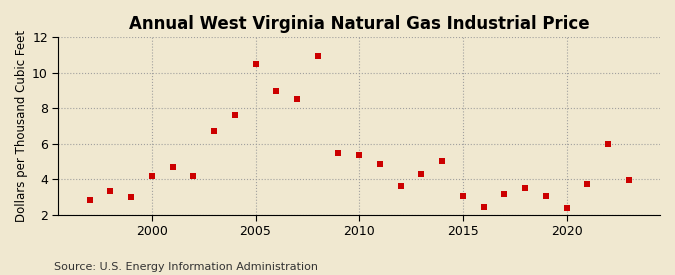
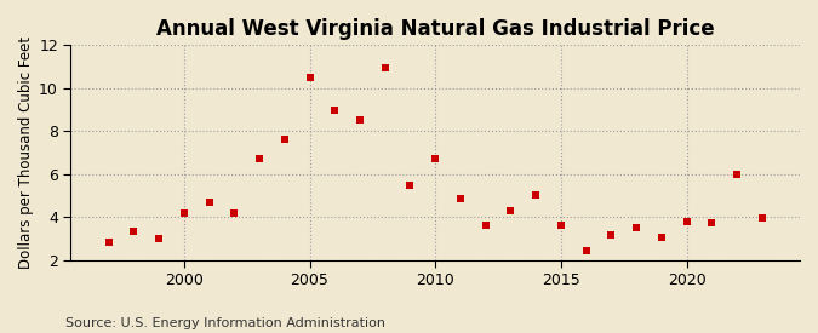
2010: 5.3 -> 6.7
2015: 3.0 -> 3.6
2020: 2.4 -> 3.8
